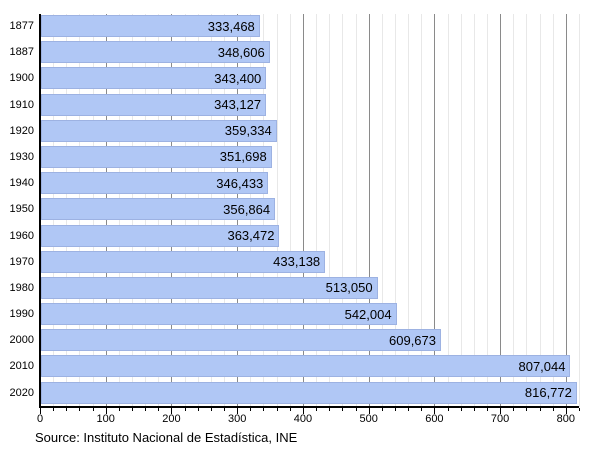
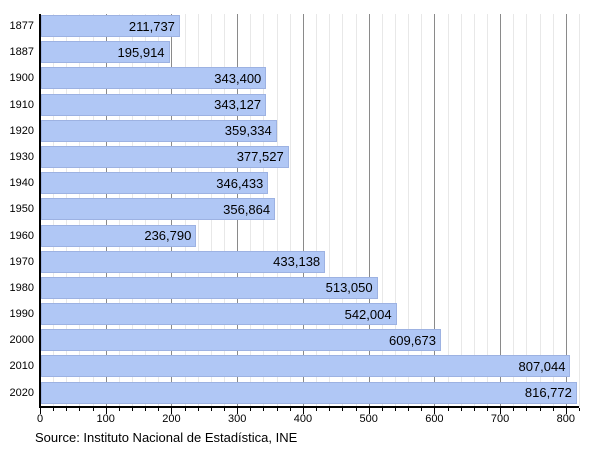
1877: 333,468 -> 211,737
1887: 348,606 -> 195,914
1930: 351,698 -> 377,527
1960: 363,472 -> 236,790
